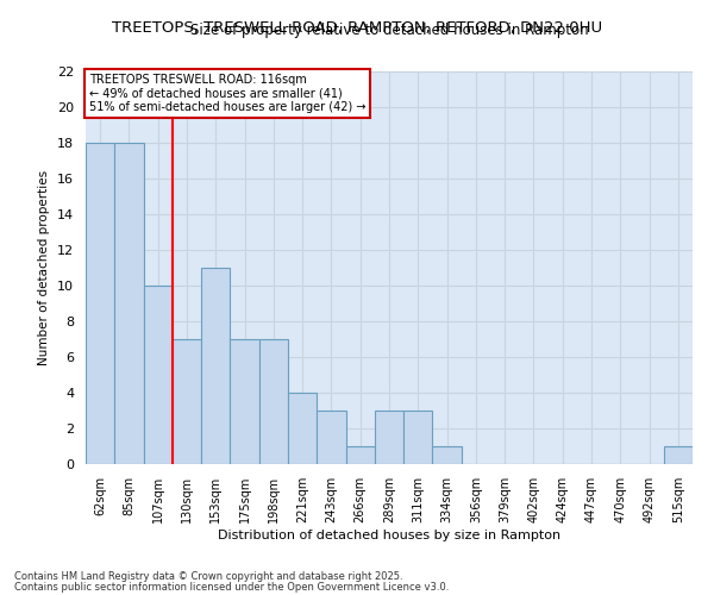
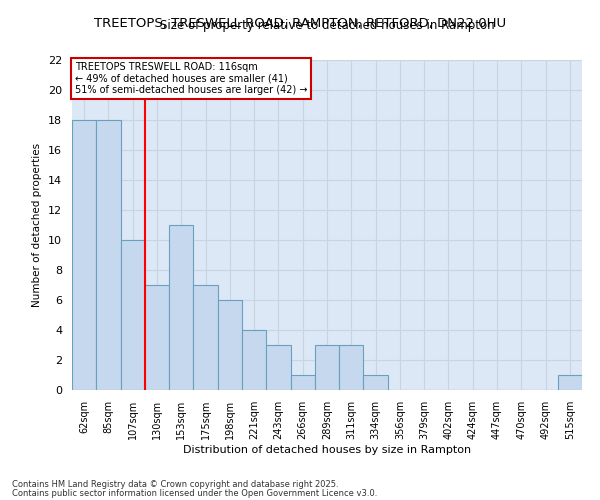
198sqm: 7 -> 6
